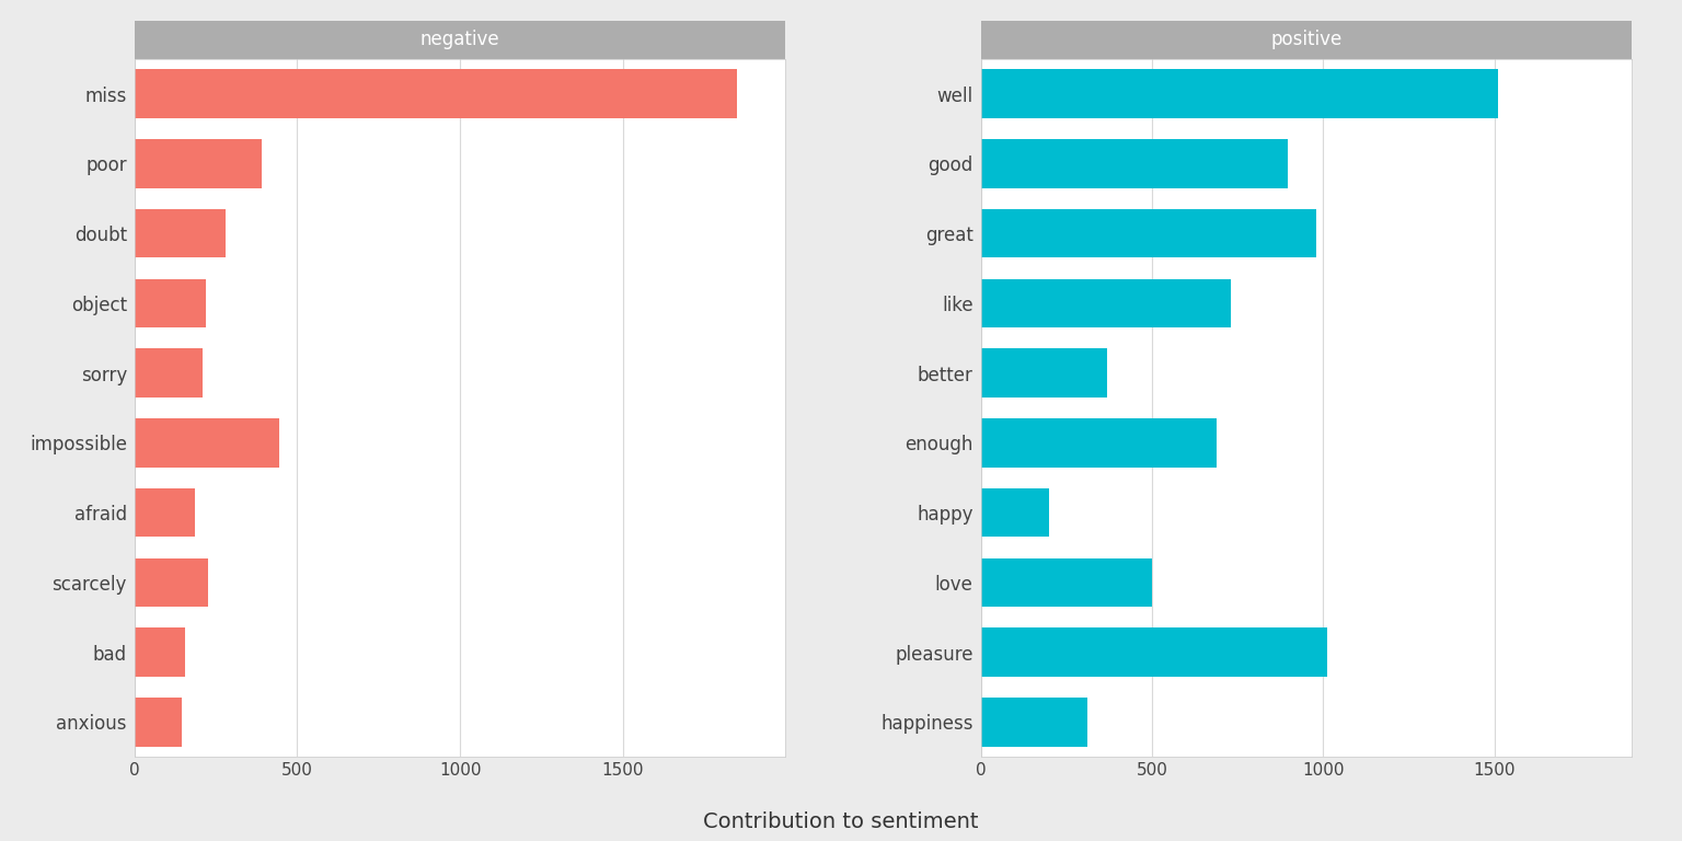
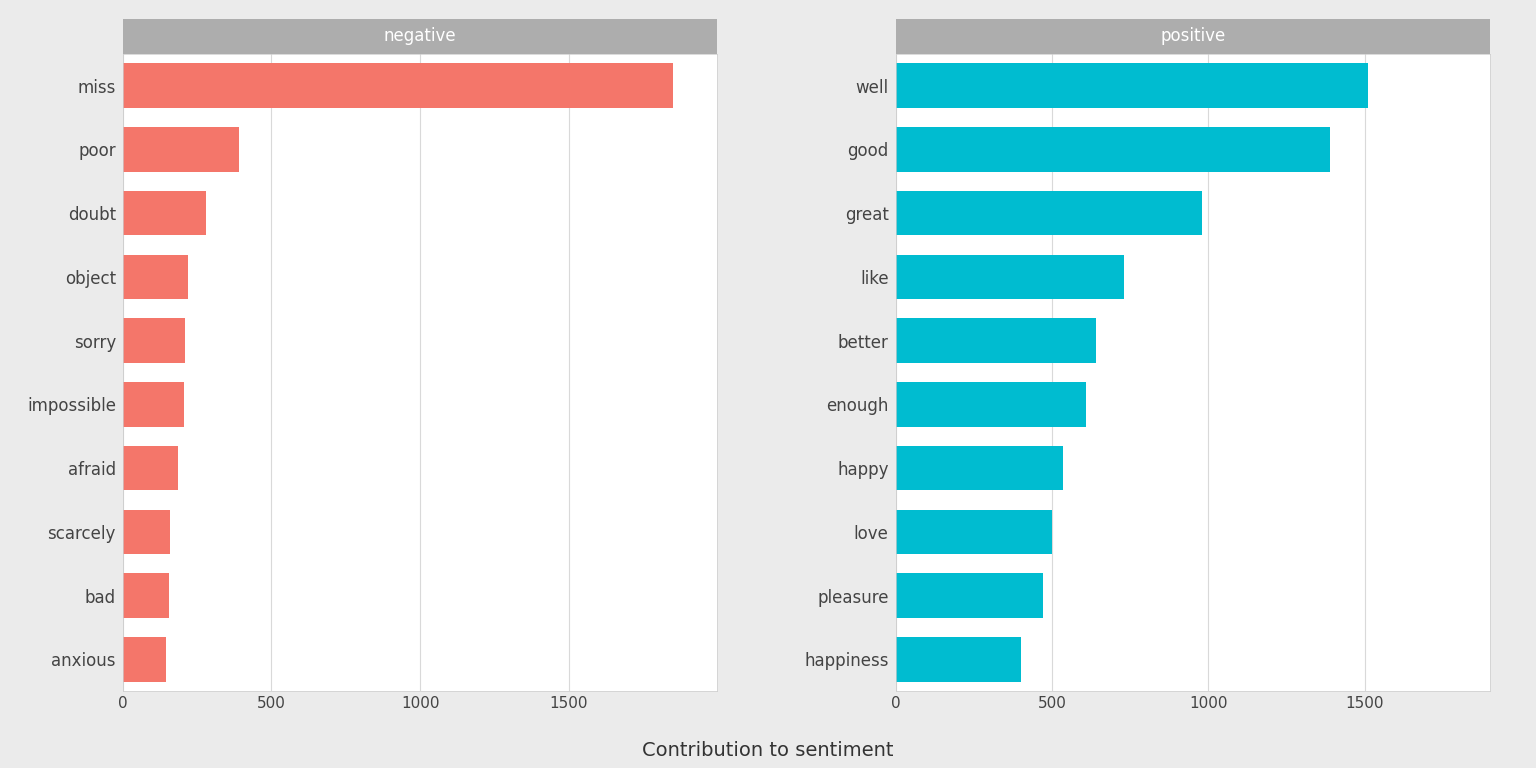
impossible: 445 -> 205
scarcely: 225 -> 160
good: 895 -> 1390
better: 370 -> 640
enough: 690 -> 610
happy: 200 -> 535
pleasure: 1010 -> 470
happiness: 310 -> 400
